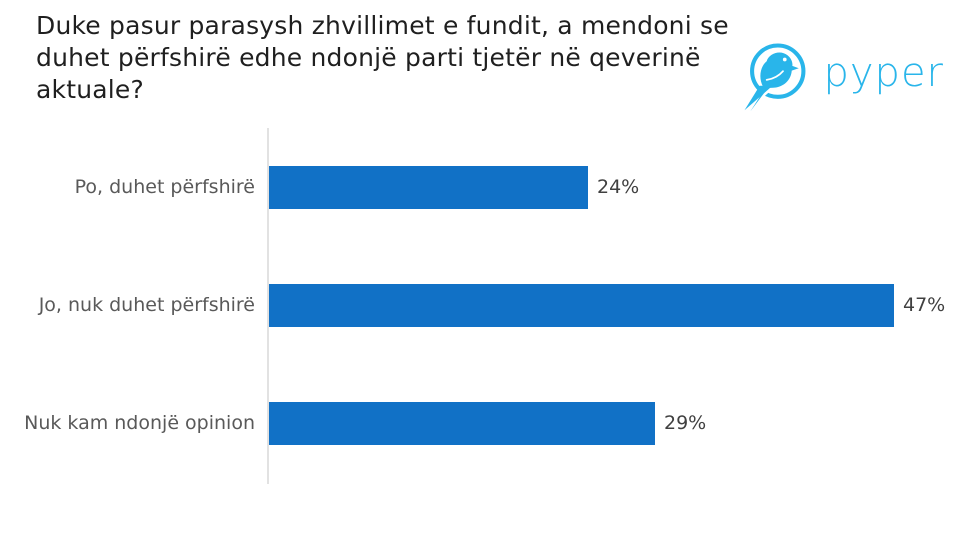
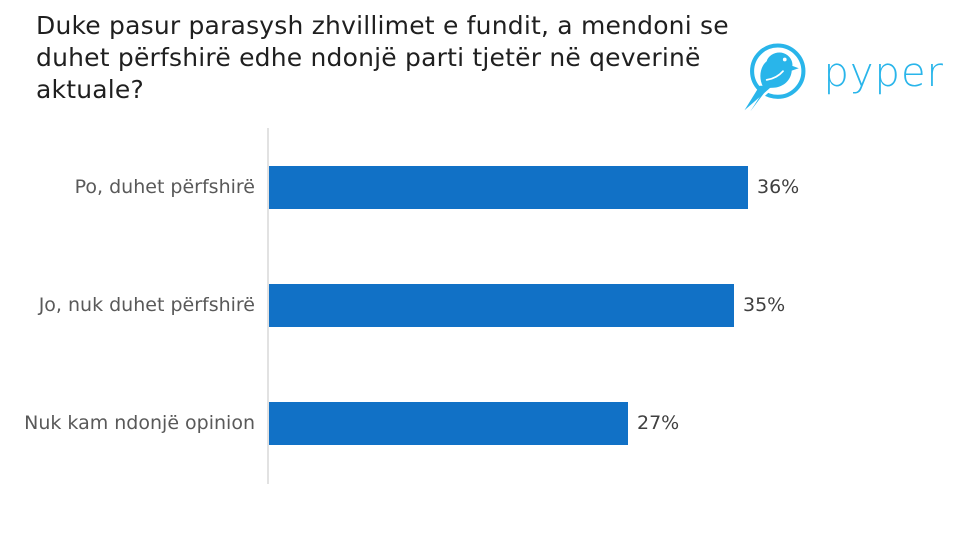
Po, duhet përfshirë: 24% -> 36%
Jo, nuk duhet përfshirë: 47% -> 35%
Nuk kam ndonjë opinion: 29% -> 27%
